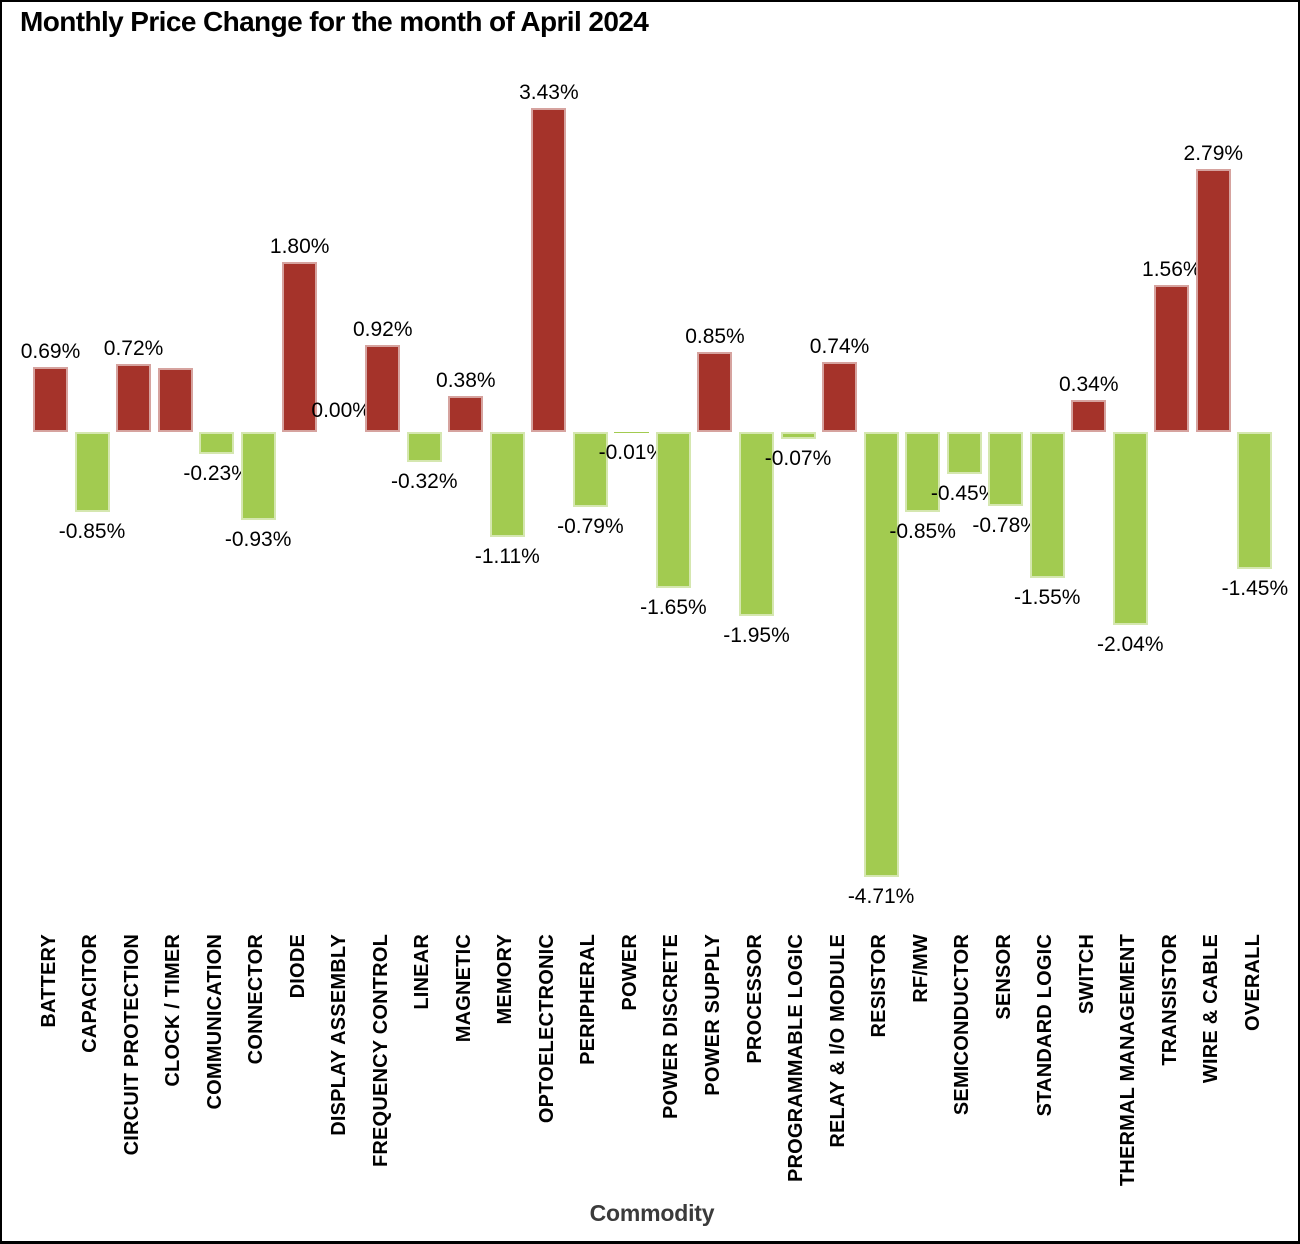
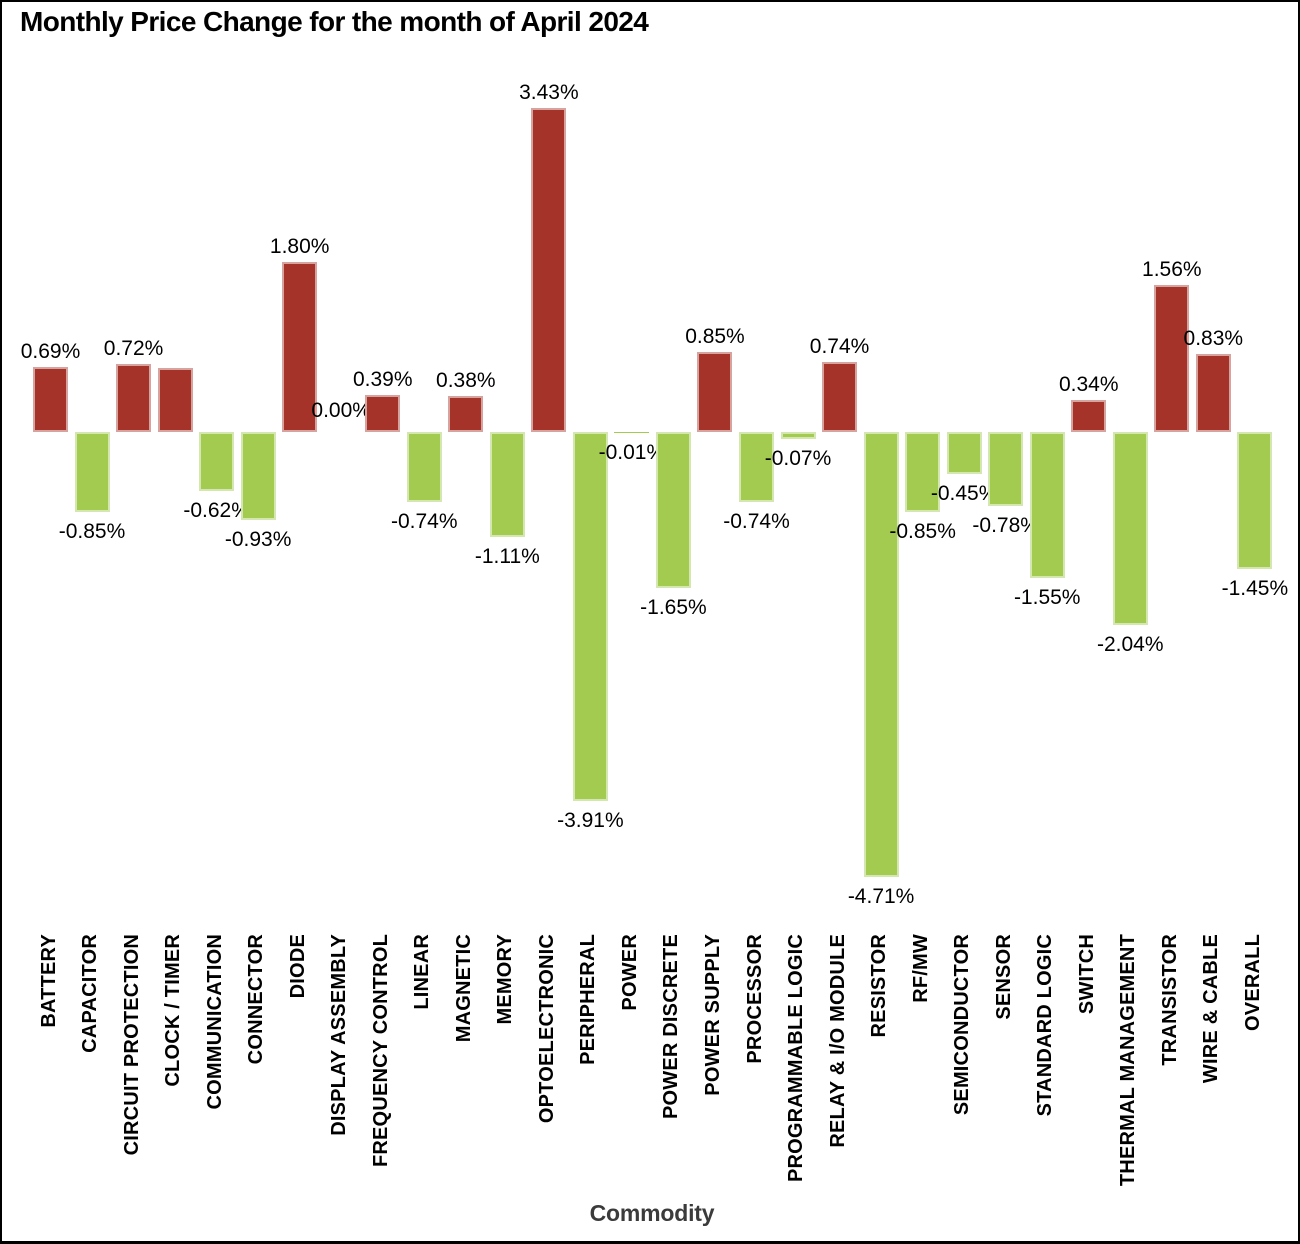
COMMUNICATION: -0.23% -> -0.62%
FREQUENCY CONTROL: 0.92% -> 0.39%
LINEAR: -0.32% -> -0.74%
PERIPHERAL: -0.79% -> -3.91%
PROCESSOR: -1.95% -> -0.74%
WIRE & CABLE: 2.79% -> 0.83%
